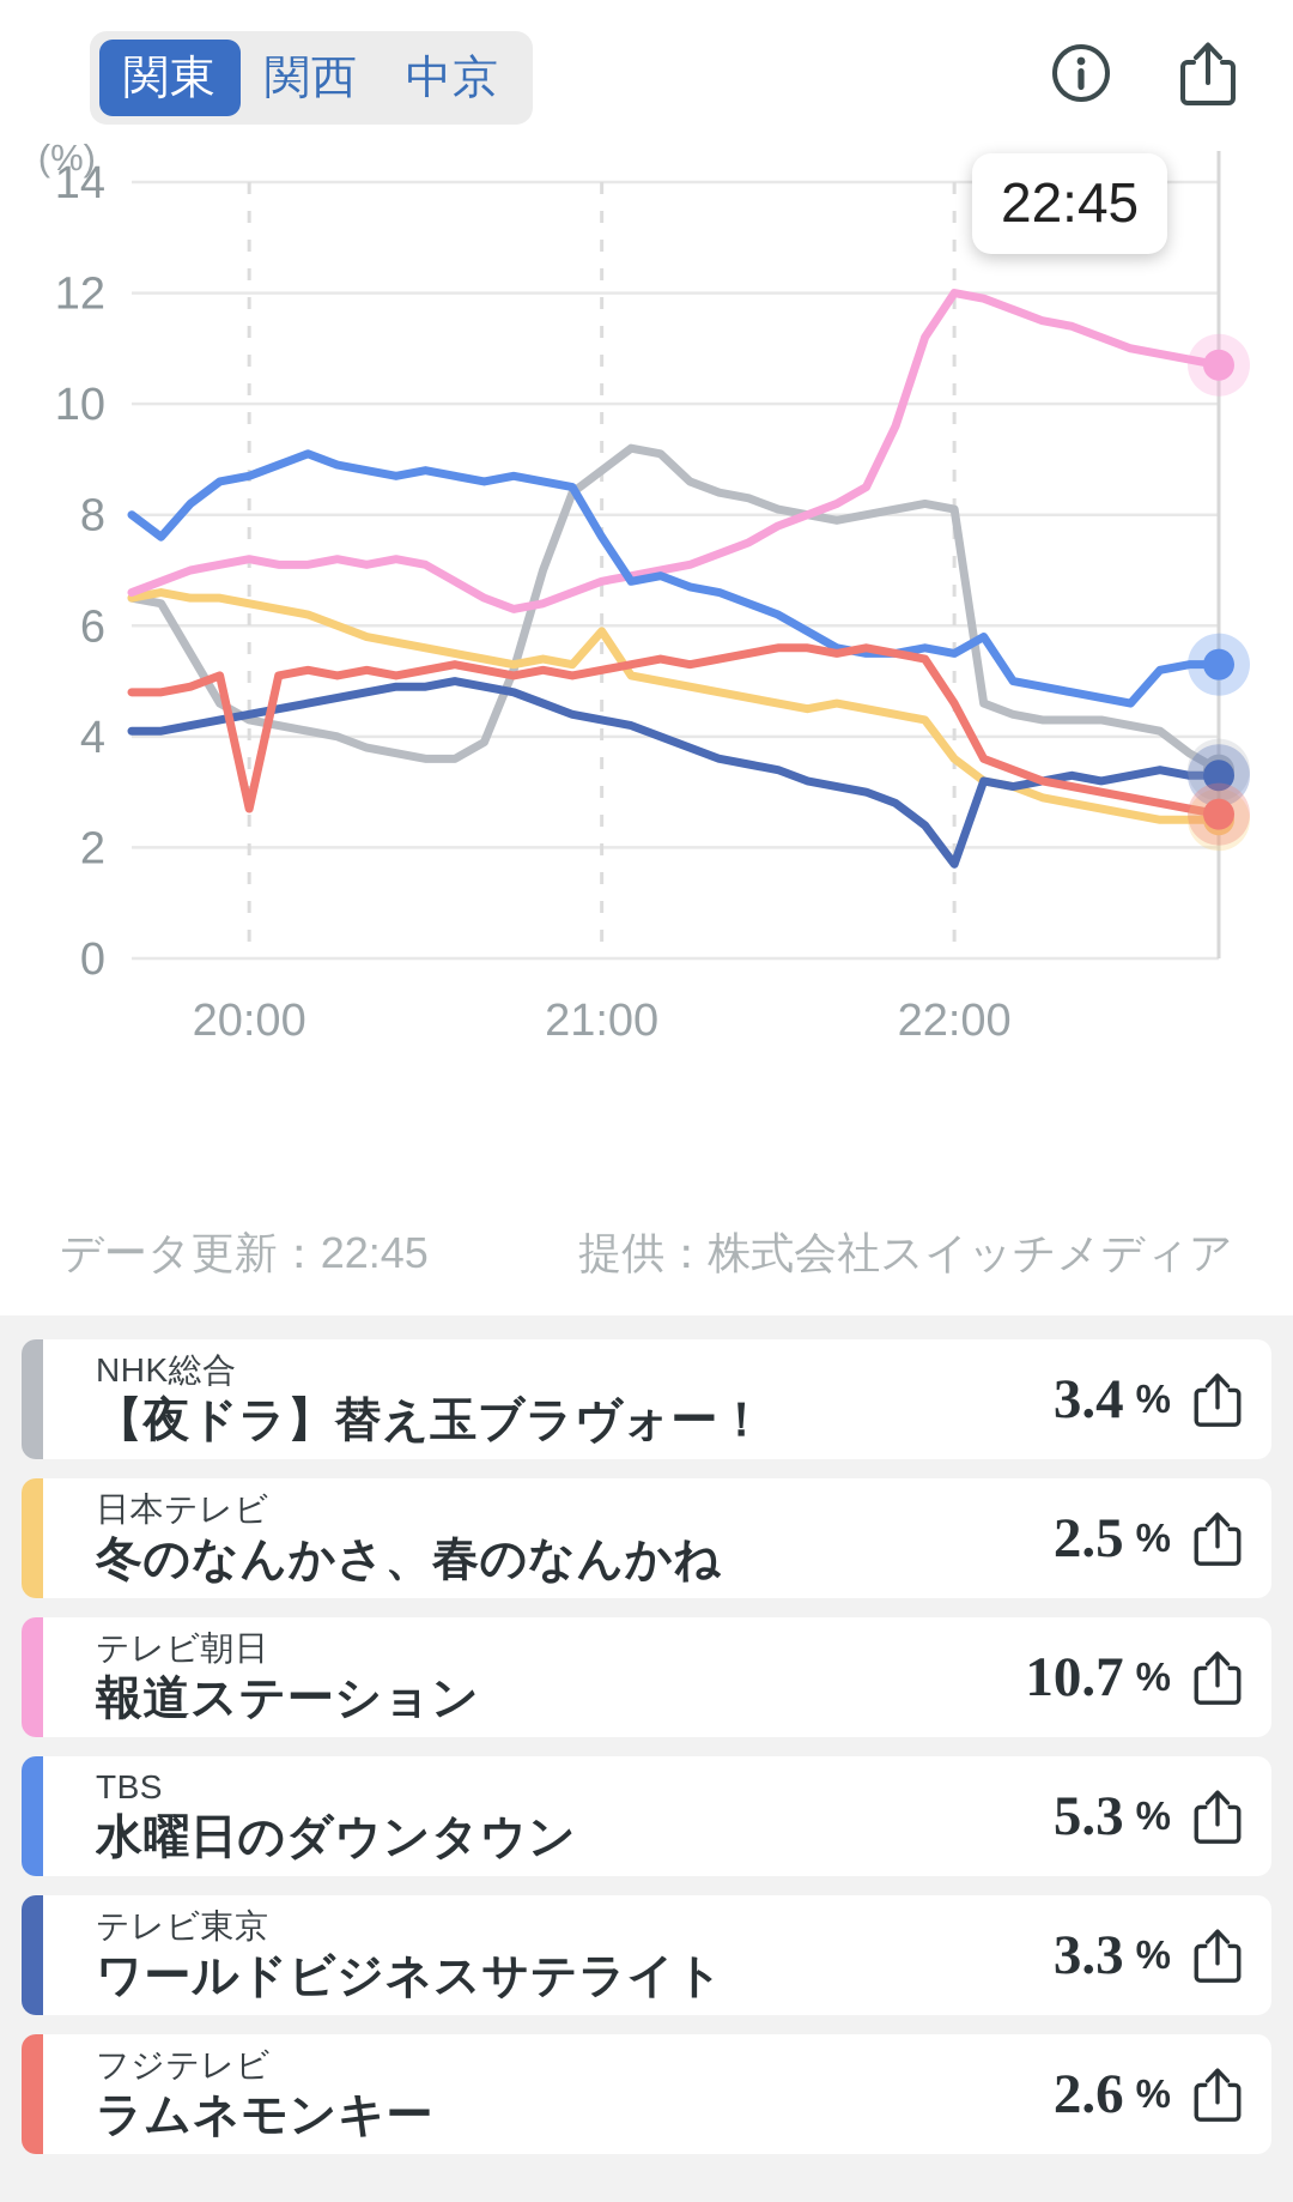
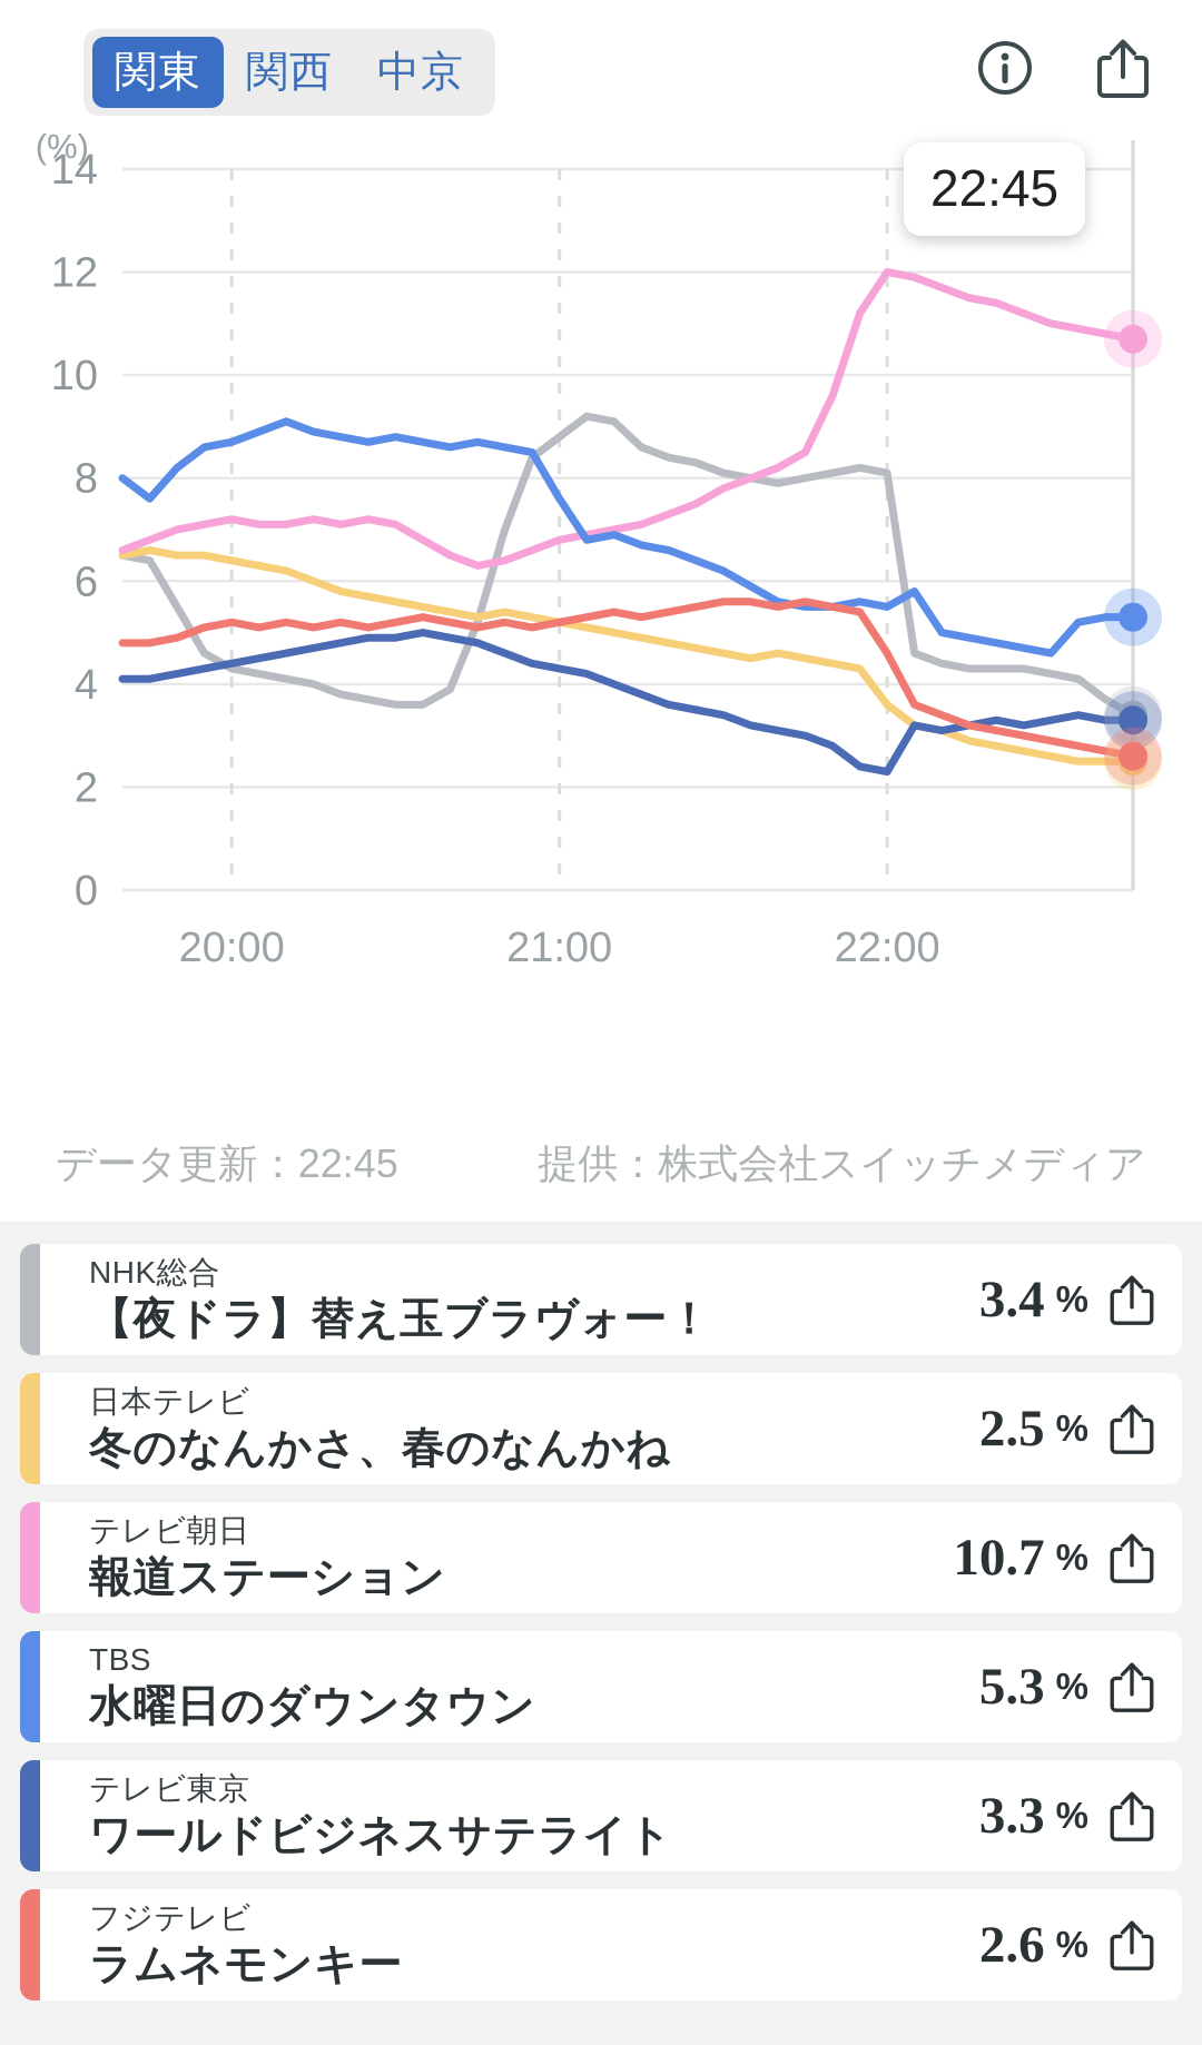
フジテレビ/20:00: 2.7 -> 5.2
日本テレビ/21:00: 5.9 -> 5.2
テレビ東京/22:00: 1.7 -> 2.3
